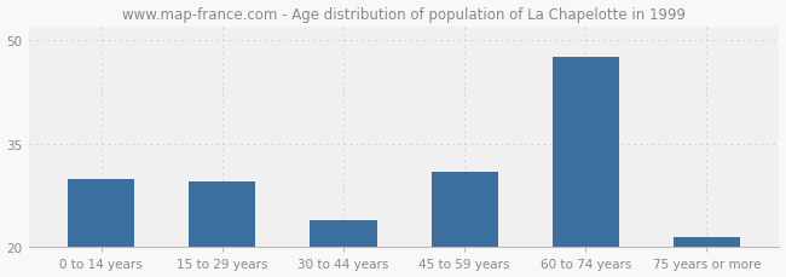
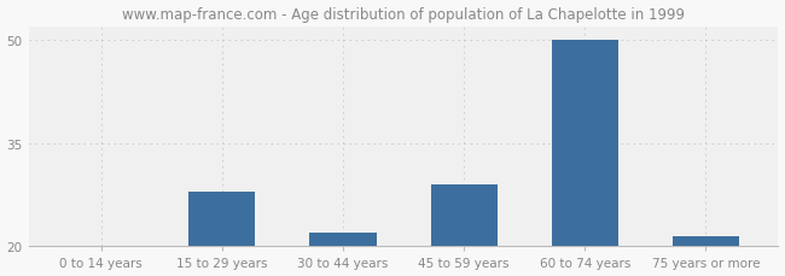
0 to 14 years: 29.8 -> 20.1
15 to 29 years: 29.6 -> 28.0
30 to 44 years: 24.0 -> 22.0
45 to 59 years: 31.0 -> 29.0
60 to 74 years: 47.6 -> 50.0
